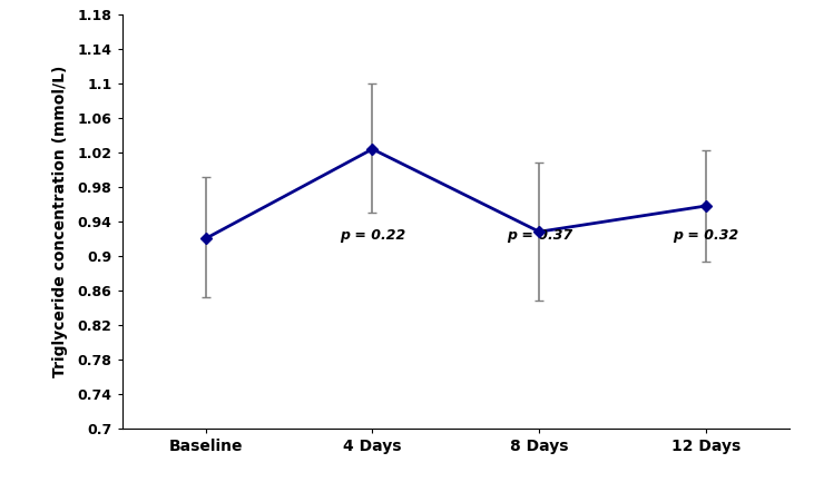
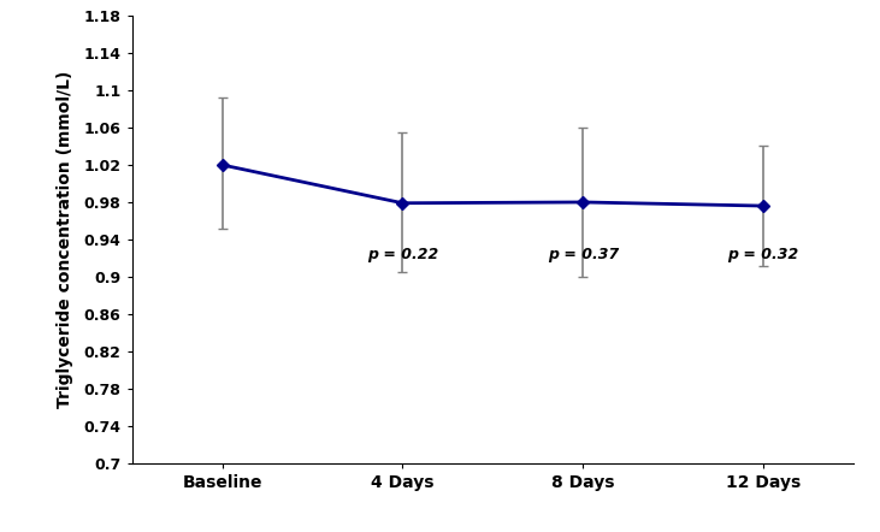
Baseline: 0.920 -> 1.020
4 Days: 1.024 -> 0.979
8 Days: 0.928 -> 0.980
12 Days: 0.958 -> 0.976
